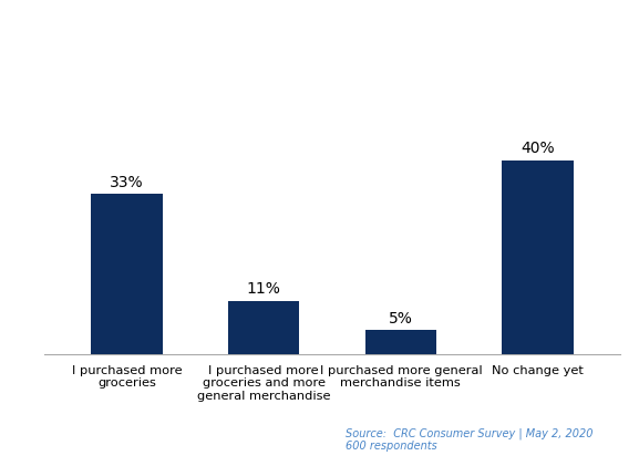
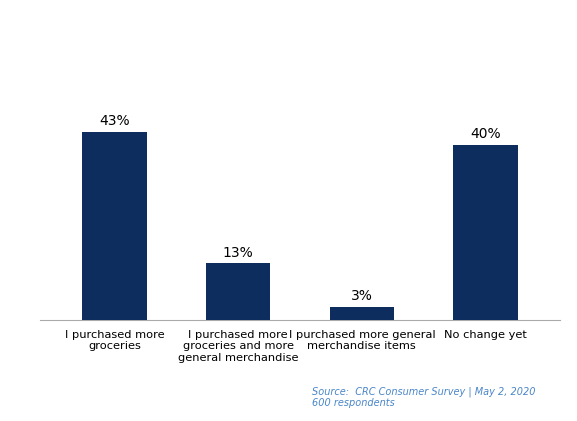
I purchased more groceries: 33% -> 43%
I purchased more groceries and more general merchandise: 11% -> 13%
I purchased more general merchandise items: 5% -> 3%
